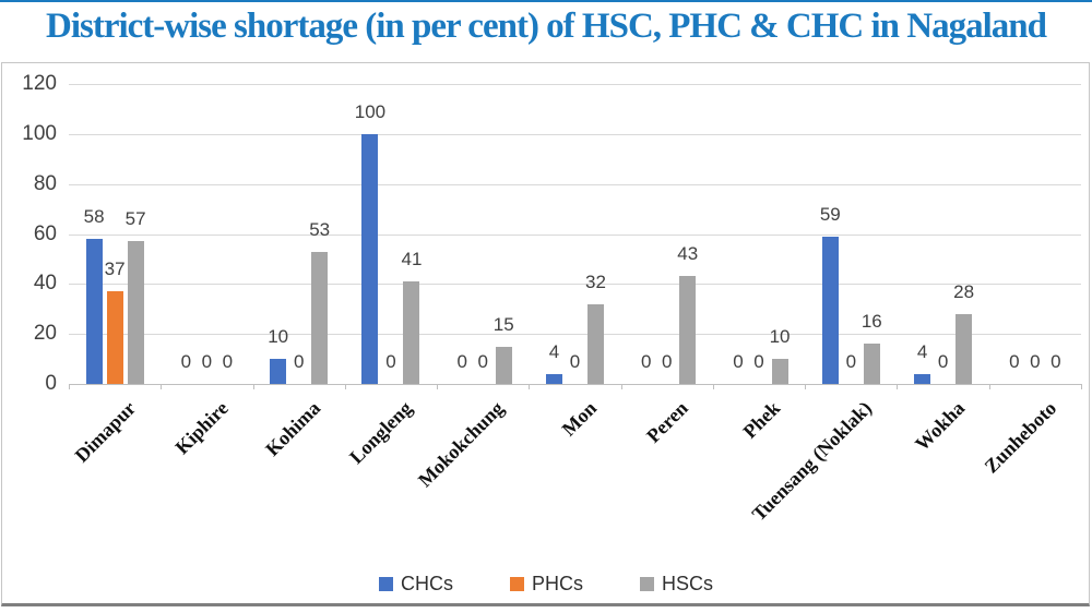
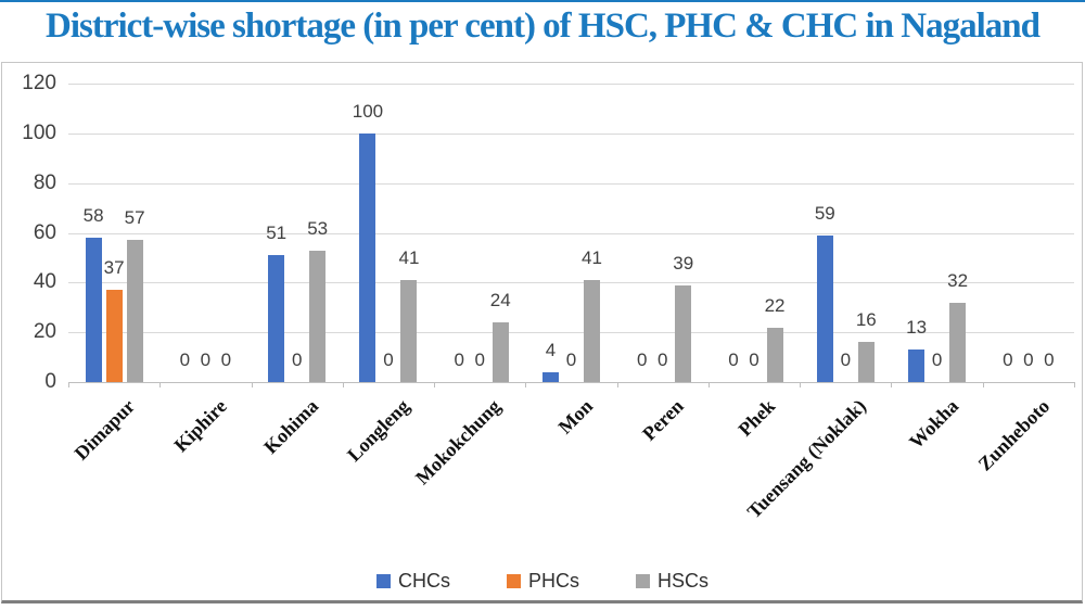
CHCs/Kohima: 10 -> 51
HSCs/Mokokchung: 15 -> 24
HSCs/Mon: 32 -> 41
HSCs/Peren: 43 -> 39
HSCs/Phek: 10 -> 22
CHCs/Wokha: 4 -> 13
HSCs/Wokha: 28 -> 32
